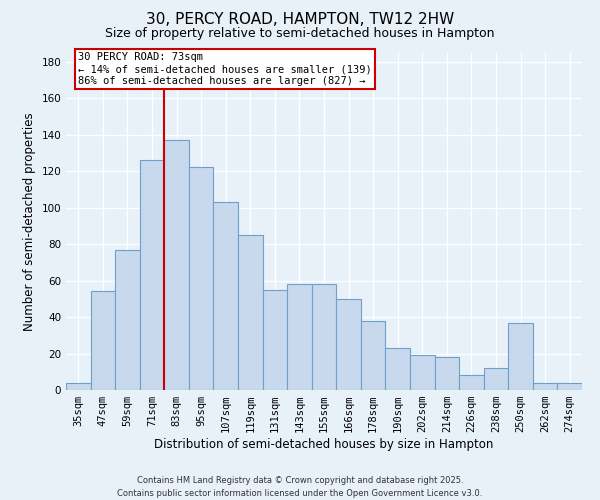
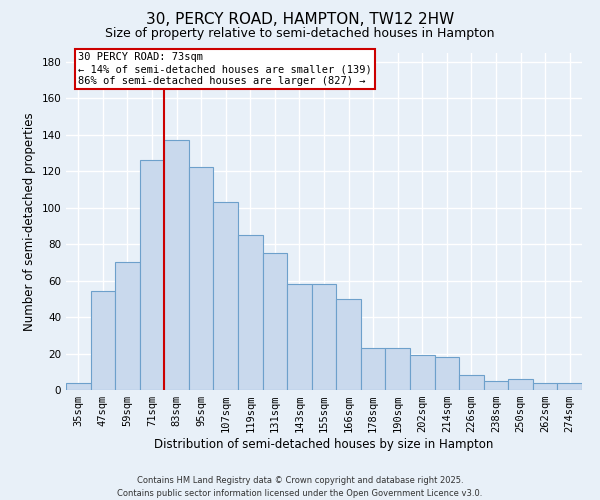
59sqm: 77 -> 70
131sqm: 55 -> 75
178sqm: 38 -> 23
238sqm: 12 -> 5
250sqm: 37 -> 6
